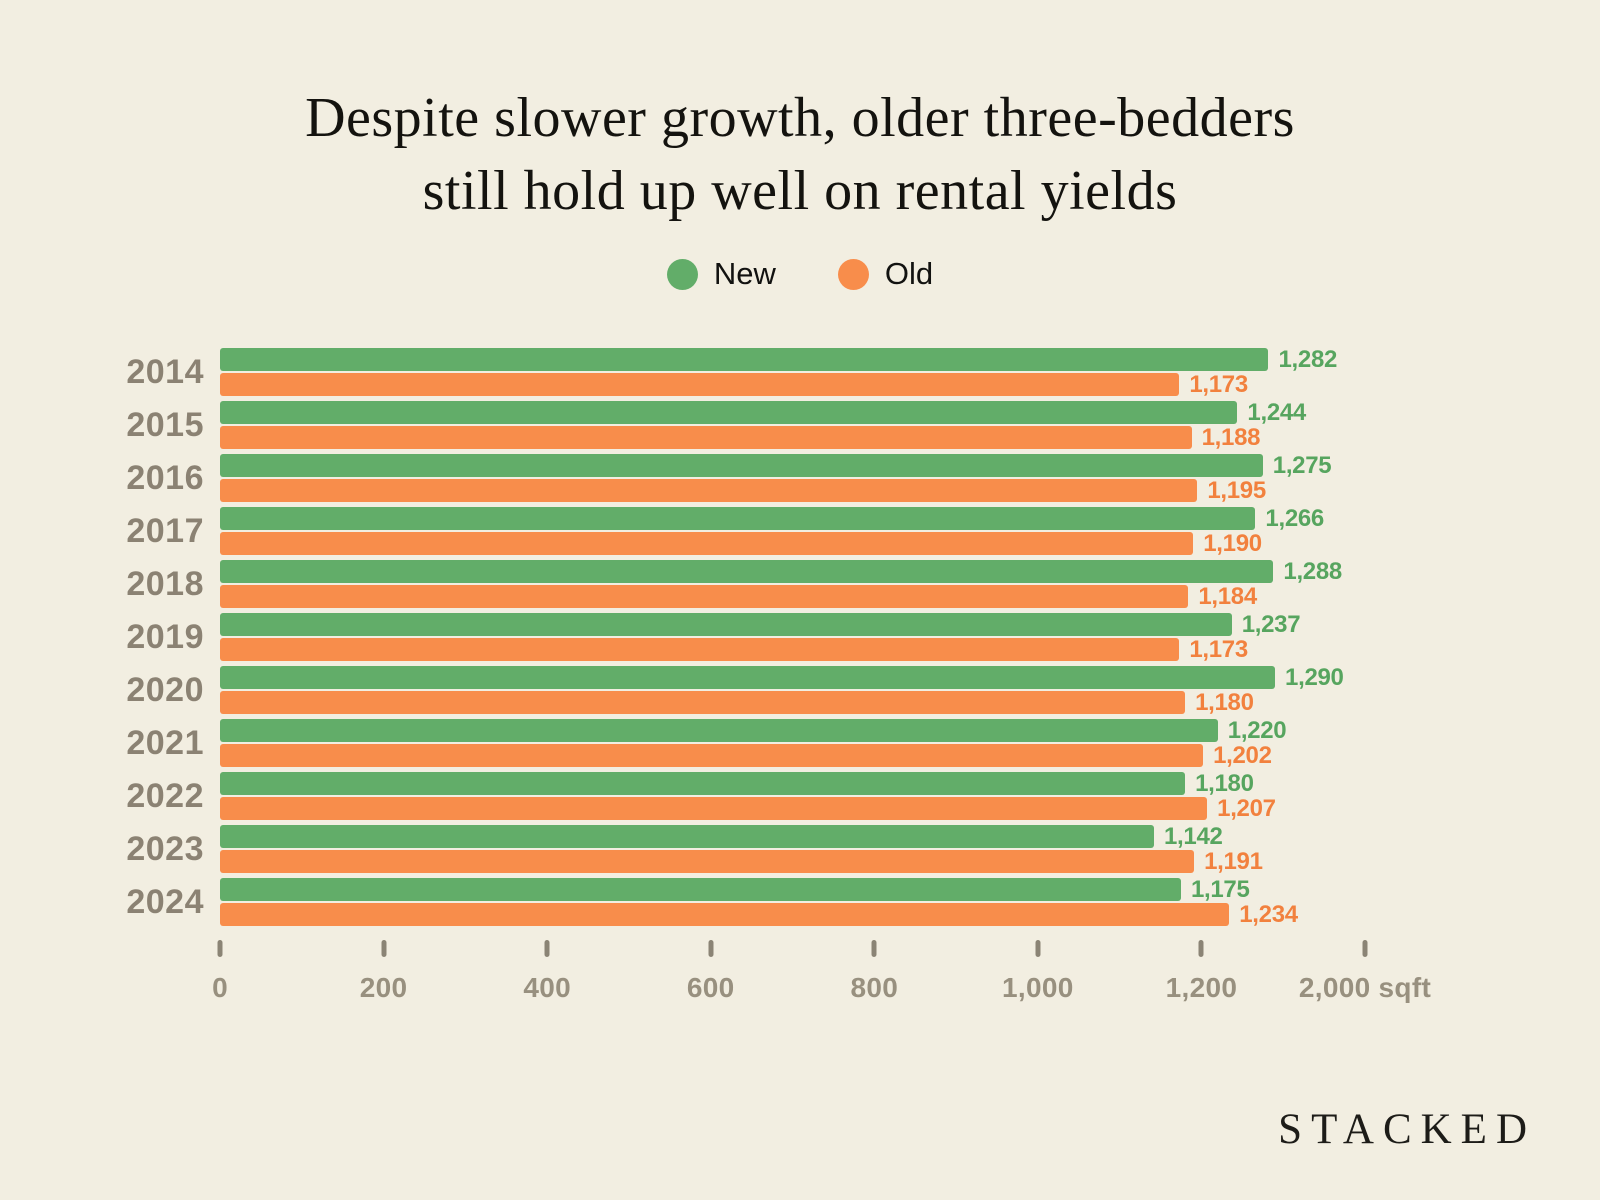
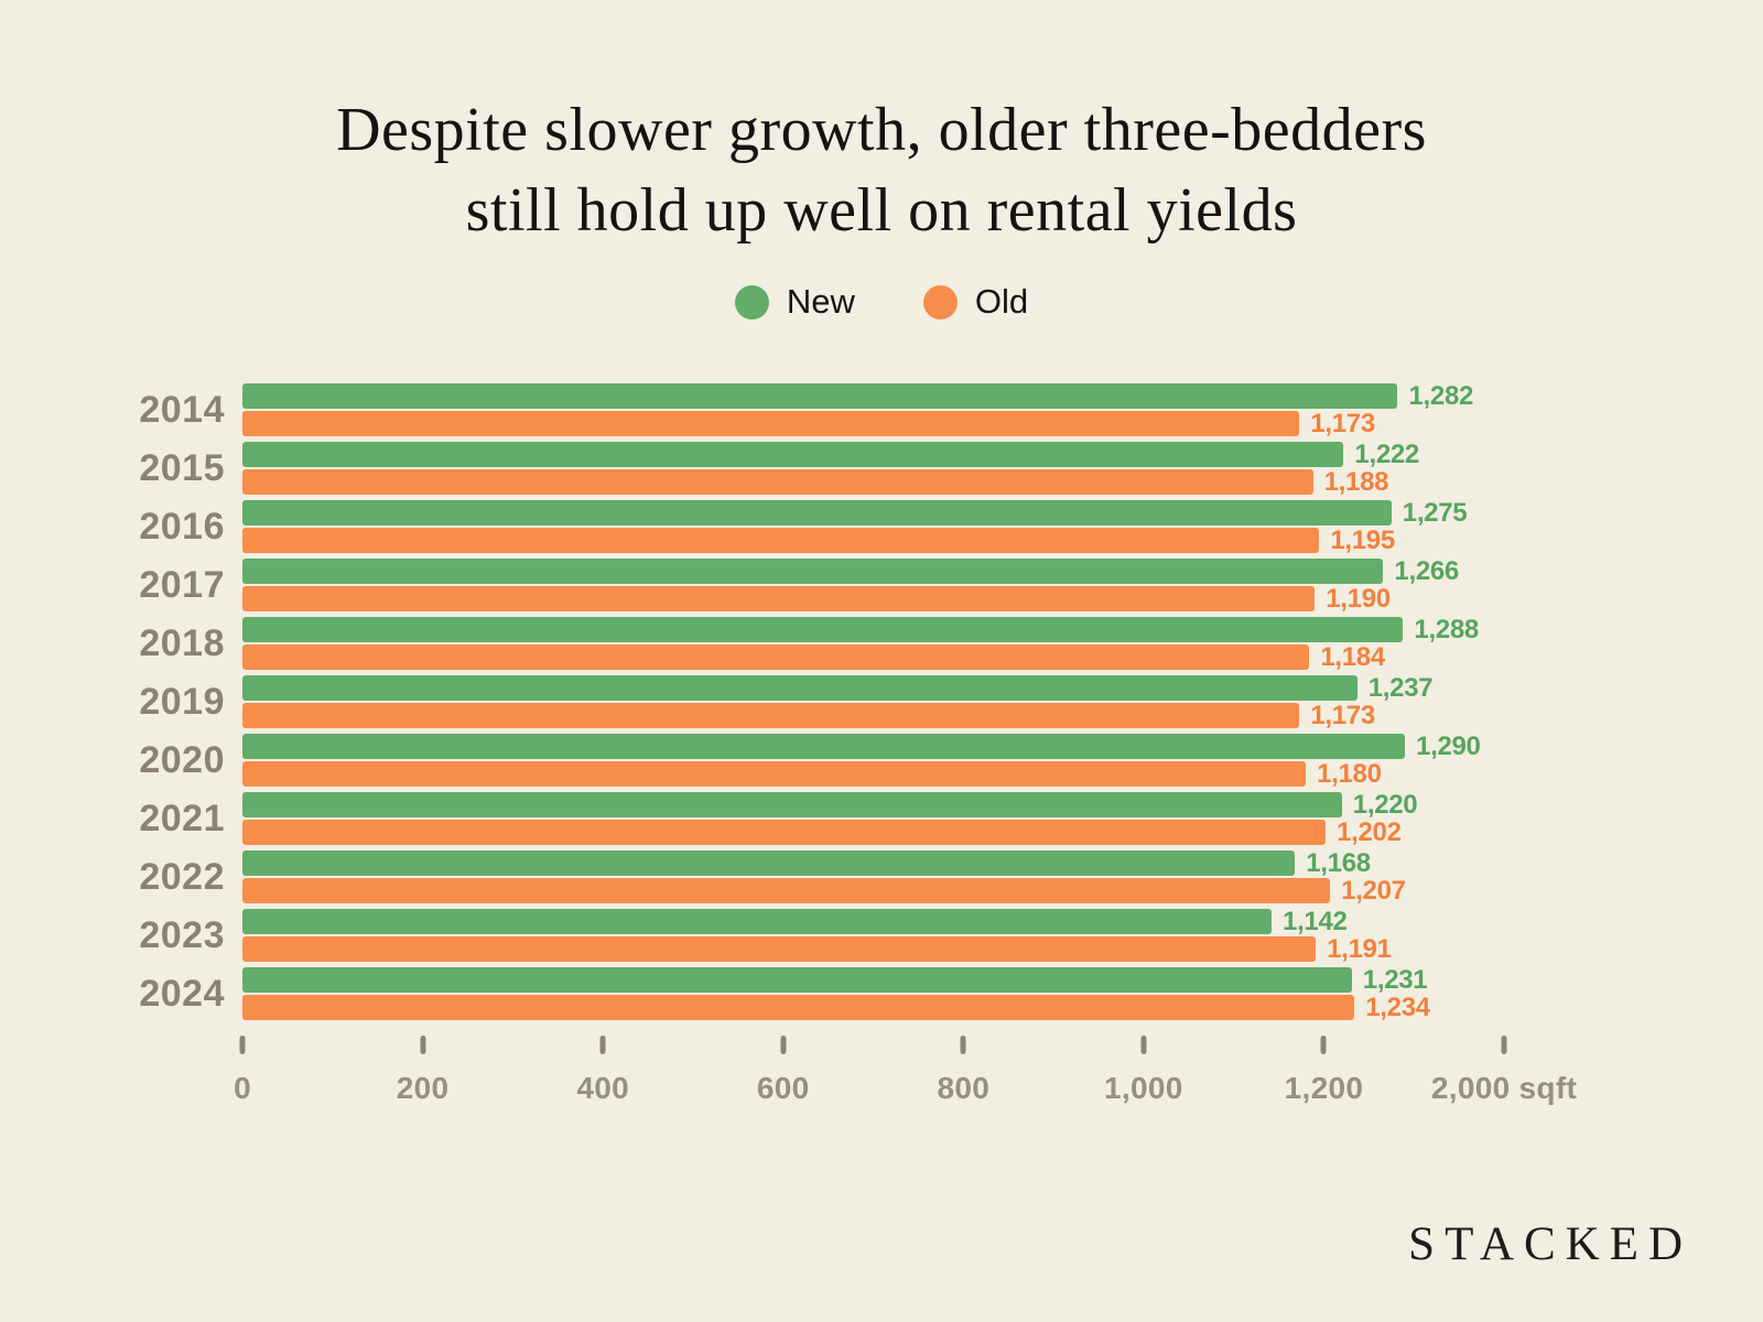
New/2015: 1,244 -> 1,222
New/2022: 1,180 -> 1,168
New/2024: 1,175 -> 1,231
